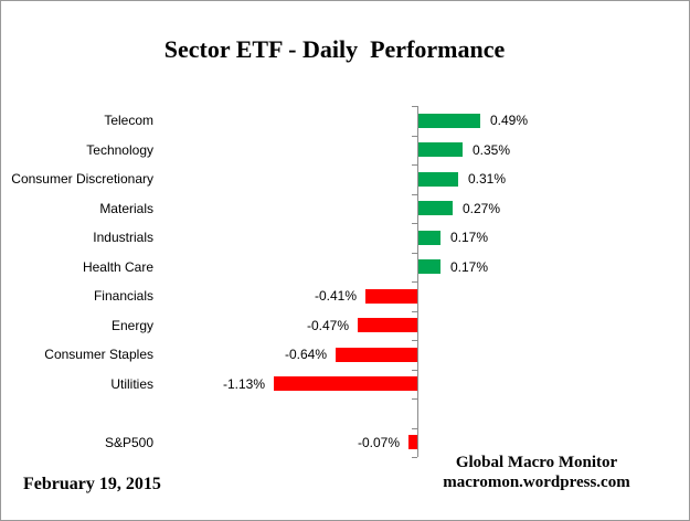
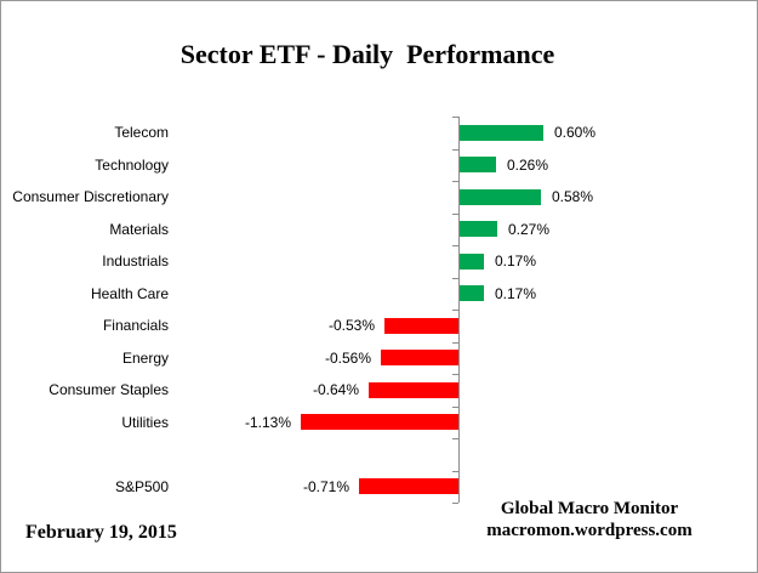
Telecom: 0.49% -> 0.60%
Technology: 0.35% -> 0.26%
Consumer Discretionary: 0.31% -> 0.58%
Financials: -0.41% -> -0.53%
Energy: -0.47% -> -0.56%
S&P500: -0.07% -> -0.71%
